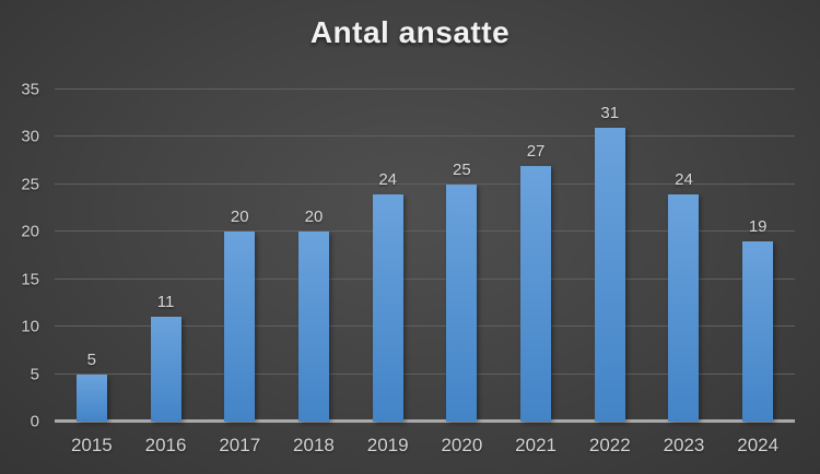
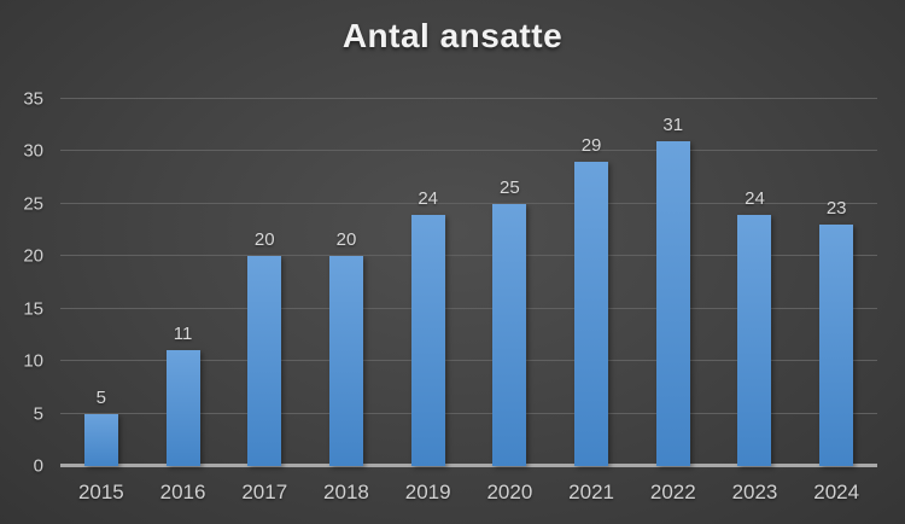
2021: 27 -> 29
2024: 19 -> 23
